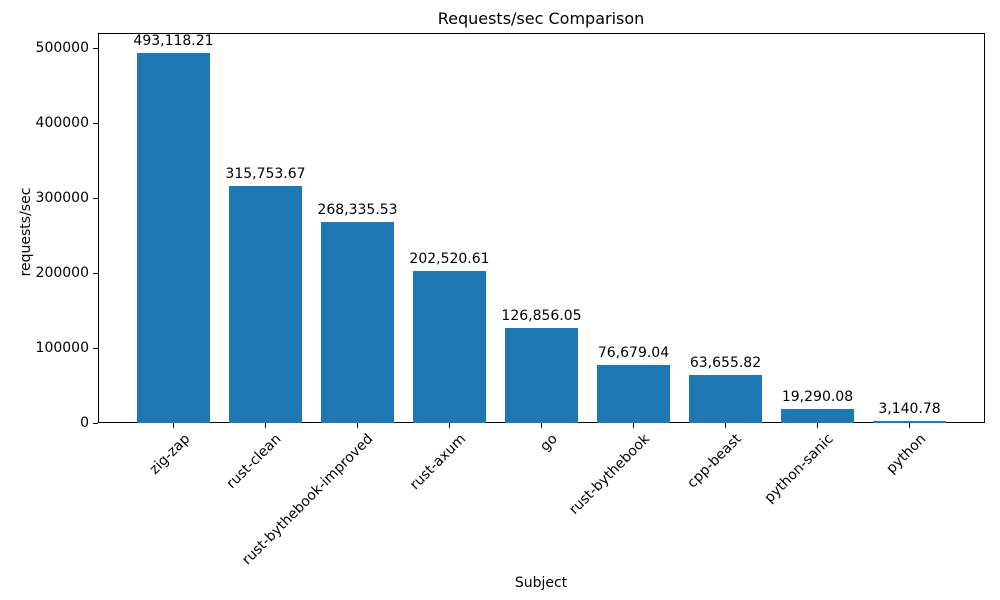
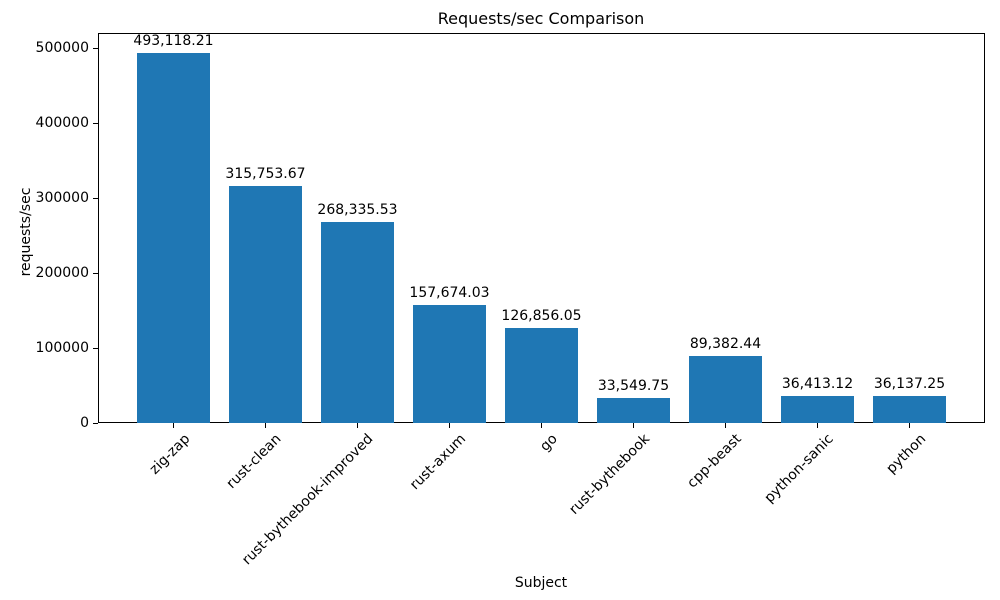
rust-axum: 202,520.61 -> 157,674.03
rust-bythebook: 76,679.04 -> 33,549.75
cpp-beast: 63,655.82 -> 89,382.44
python-sanic: 19,290.08 -> 36,413.12
python: 3,140.78 -> 36,137.25
